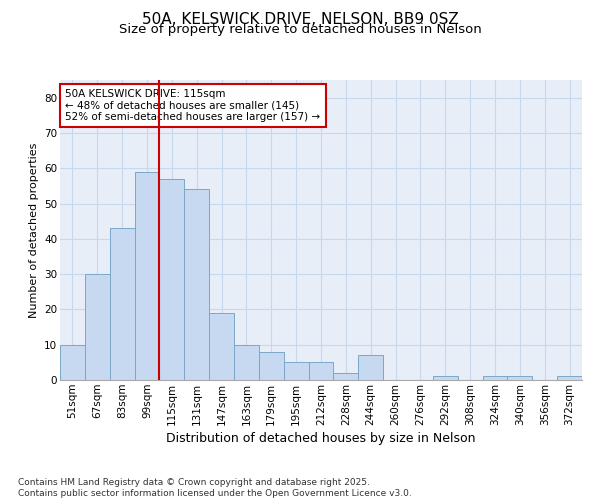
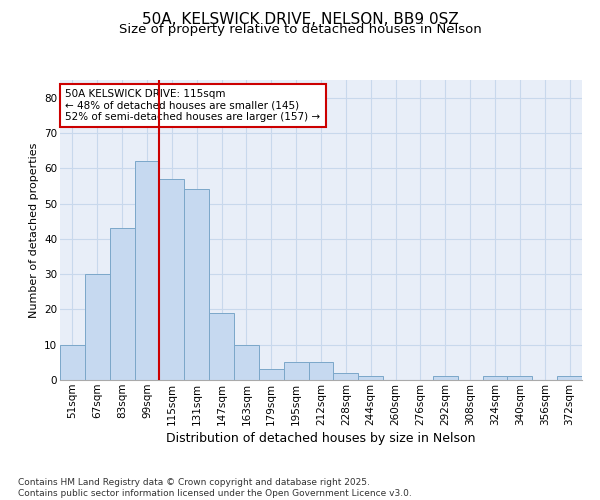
99sqm: 59 -> 62
179sqm: 8 -> 3
244sqm: 7 -> 1
